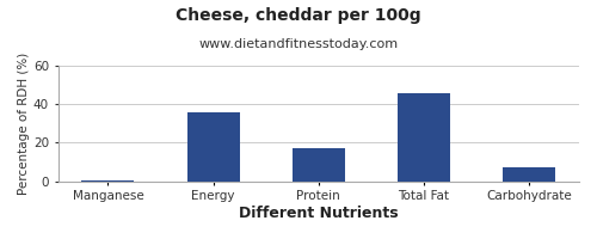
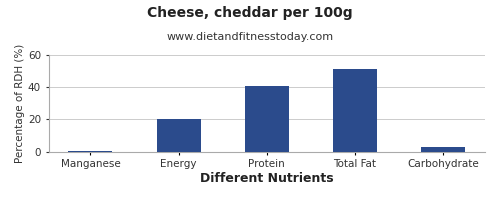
Energy: 36 -> 20
Protein: 17 -> 41
Total Fat: 46 -> 51
Carbohydrate: 7 -> 3
